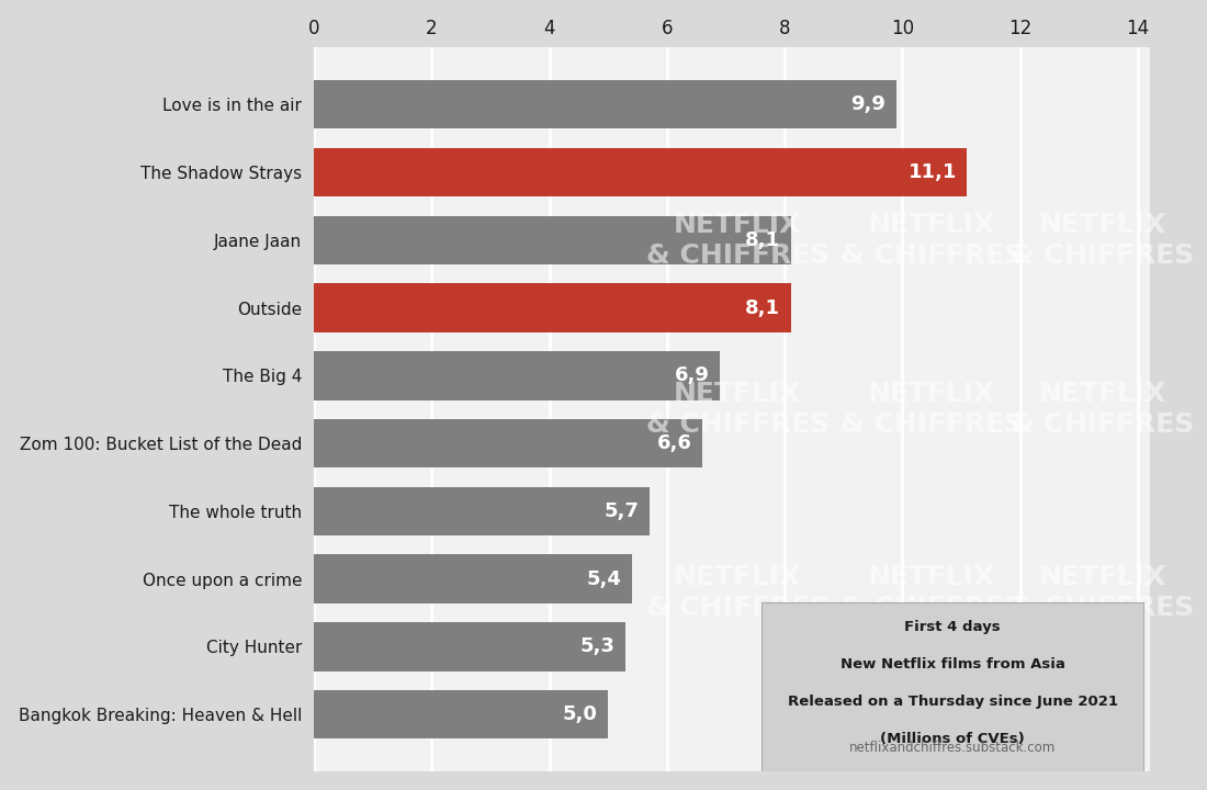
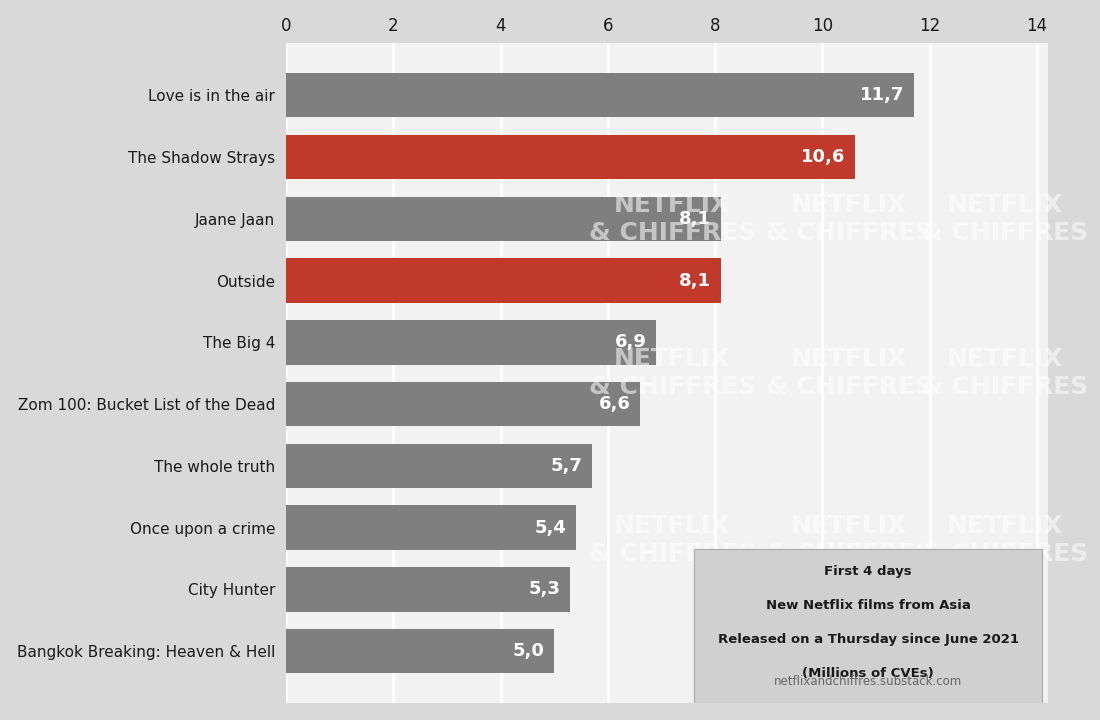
Love is in the air: 9,9 -> 11,7
The Shadow Strays: 11,1 -> 10,6
